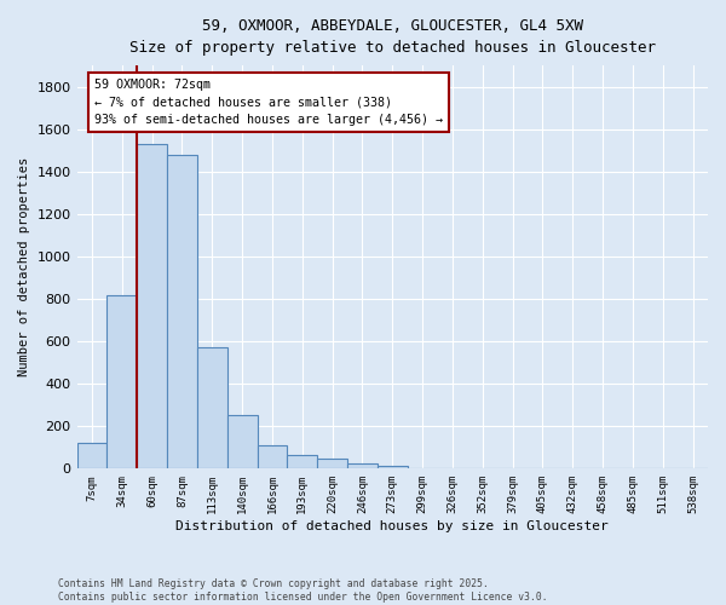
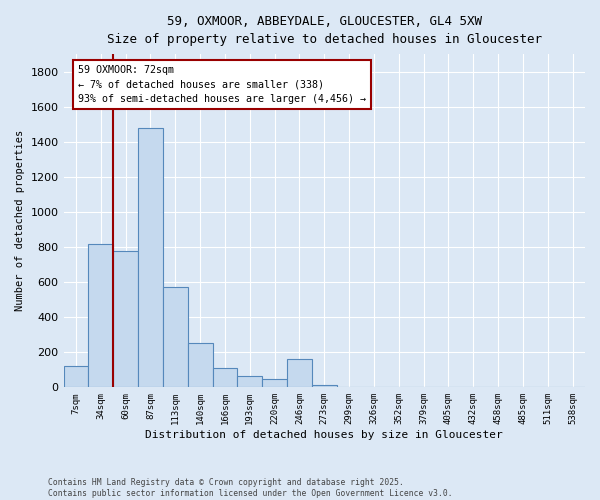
60sqm: 1530 -> 780
246sqm: 20 -> 160
